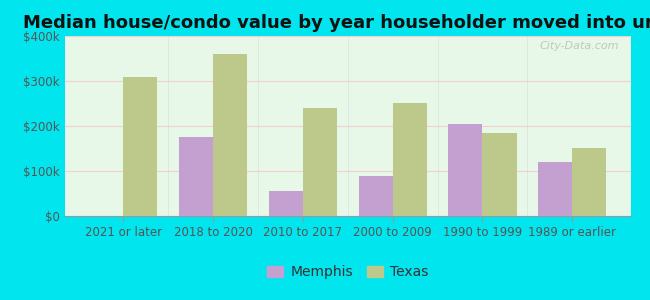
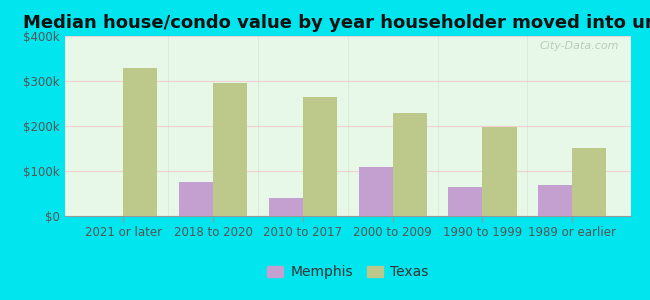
Texas/2021 or later: $310k -> $330k
Memphis/2018 to 2020: $175k -> $75k
Texas/2018 to 2020: $360k -> $295k
Memphis/2010 to 2017: $55k -> $40k
Texas/2010 to 2017: $240k -> $265k
Memphis/2000 to 2009: $90k -> $110k
Texas/2000 to 2009: $250k -> $228k
Memphis/1990 to 1999: $205k -> $65k
Texas/1990 to 1999: $185k -> $197k
Memphis/1989 or earlier: $120k -> $70k
